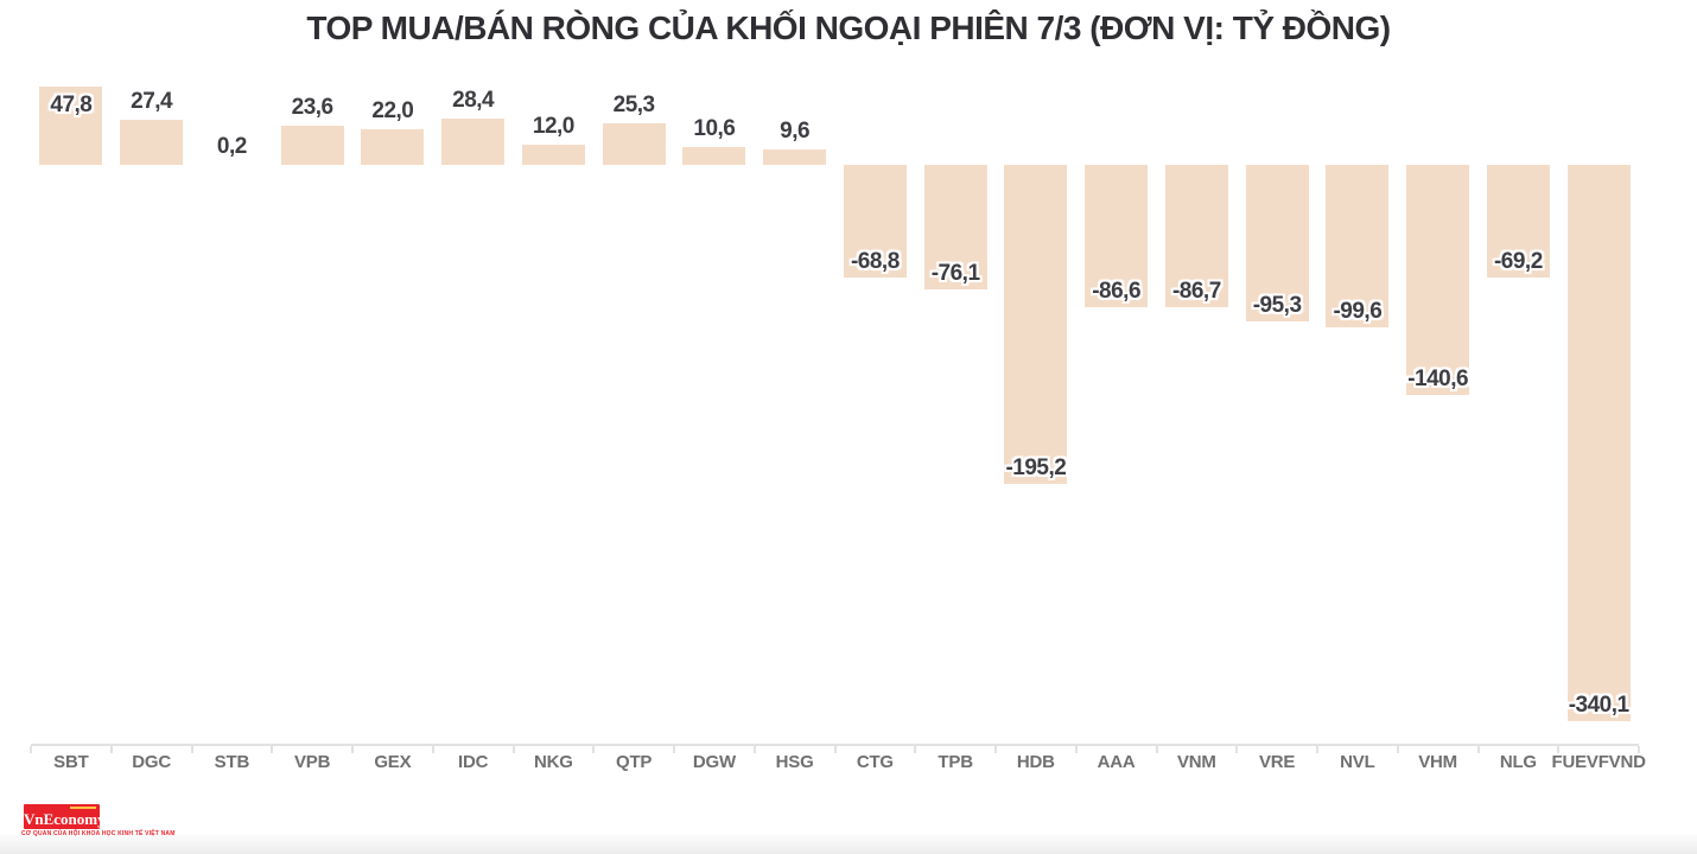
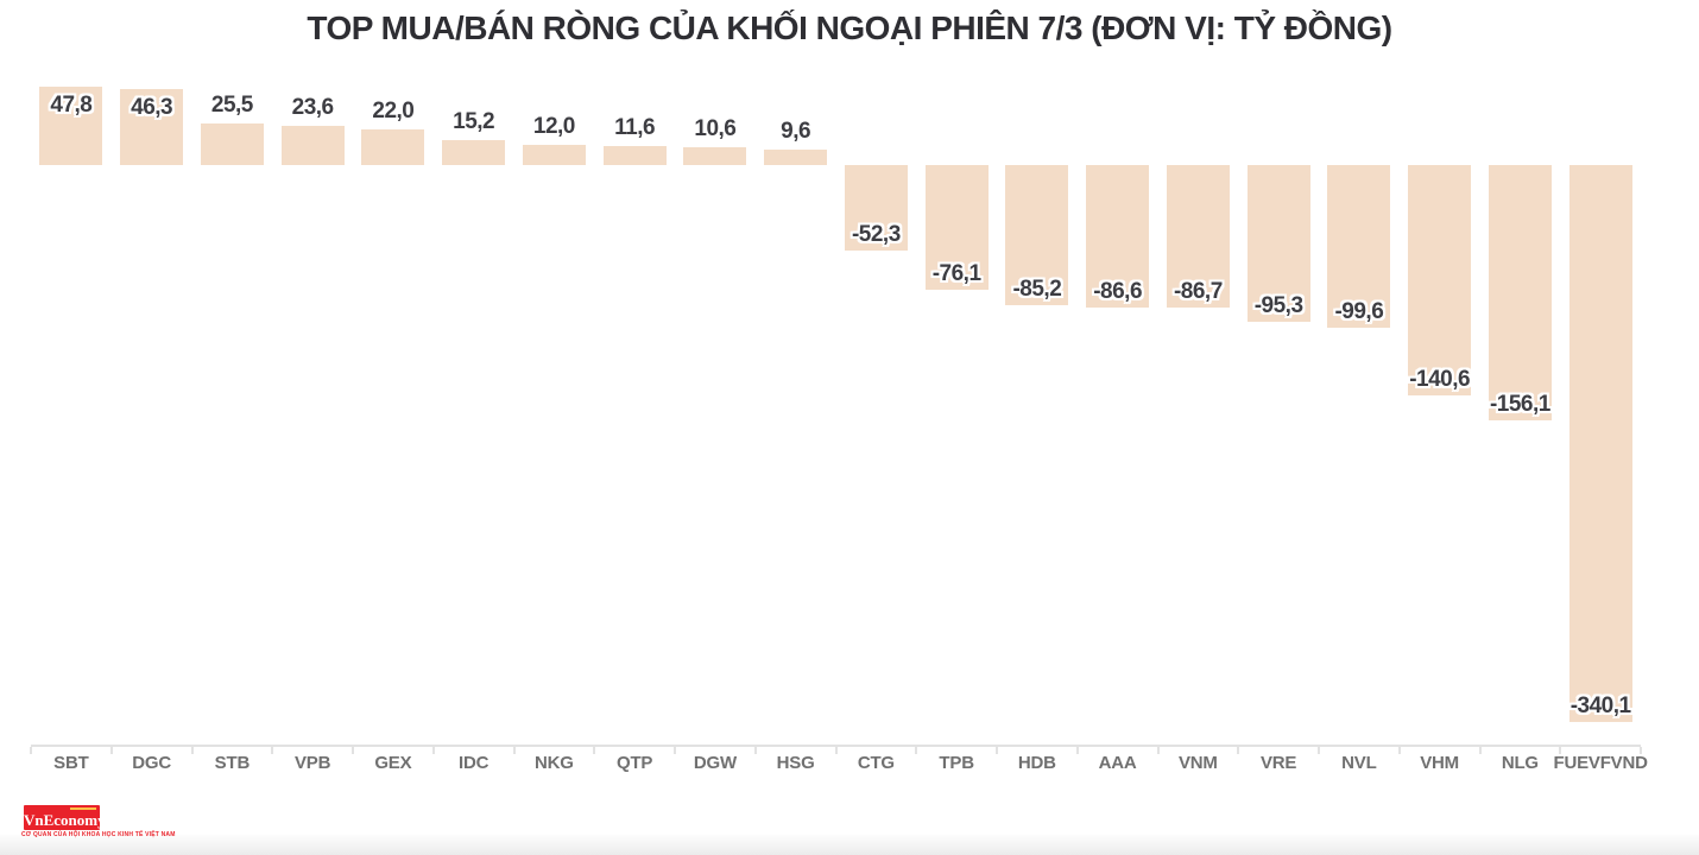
DGC: 27,4 -> 46,3
STB: 0,2 -> 25,5
IDC: 28,4 -> 15,2
QTP: 25,3 -> 11,6
CTG: -68,8 -> -52,3
HDB: -195,2 -> -85,2
NLG: -69,2 -> -156,1
